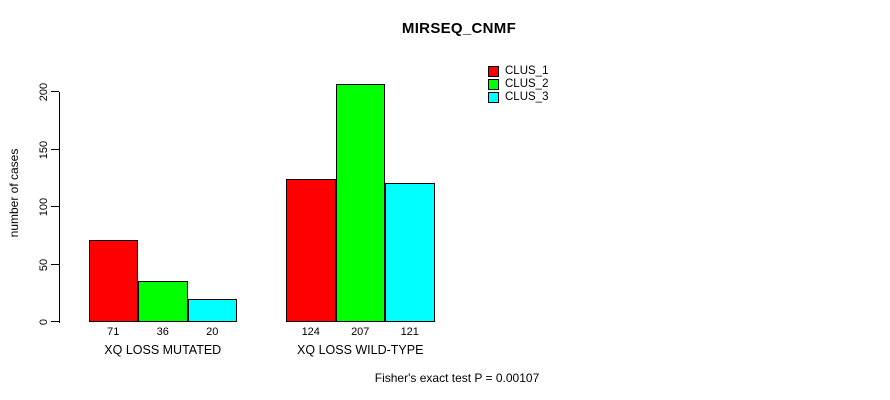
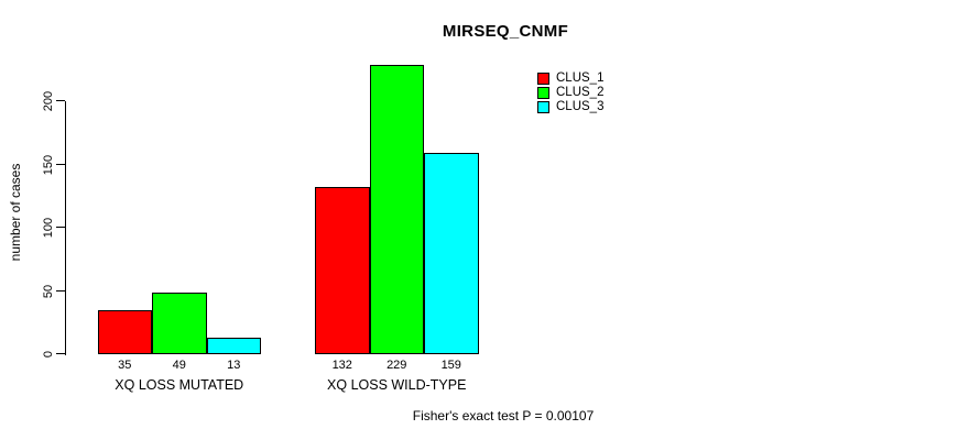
CLUS_1/XQ LOSS MUTATED: 71 -> 35
CLUS_2/XQ LOSS MUTATED: 36 -> 49
CLUS_3/XQ LOSS MUTATED: 20 -> 13
CLUS_1/XQ LOSS WILD-TYPE: 124 -> 132
CLUS_2/XQ LOSS WILD-TYPE: 207 -> 229
CLUS_3/XQ LOSS WILD-TYPE: 121 -> 159
